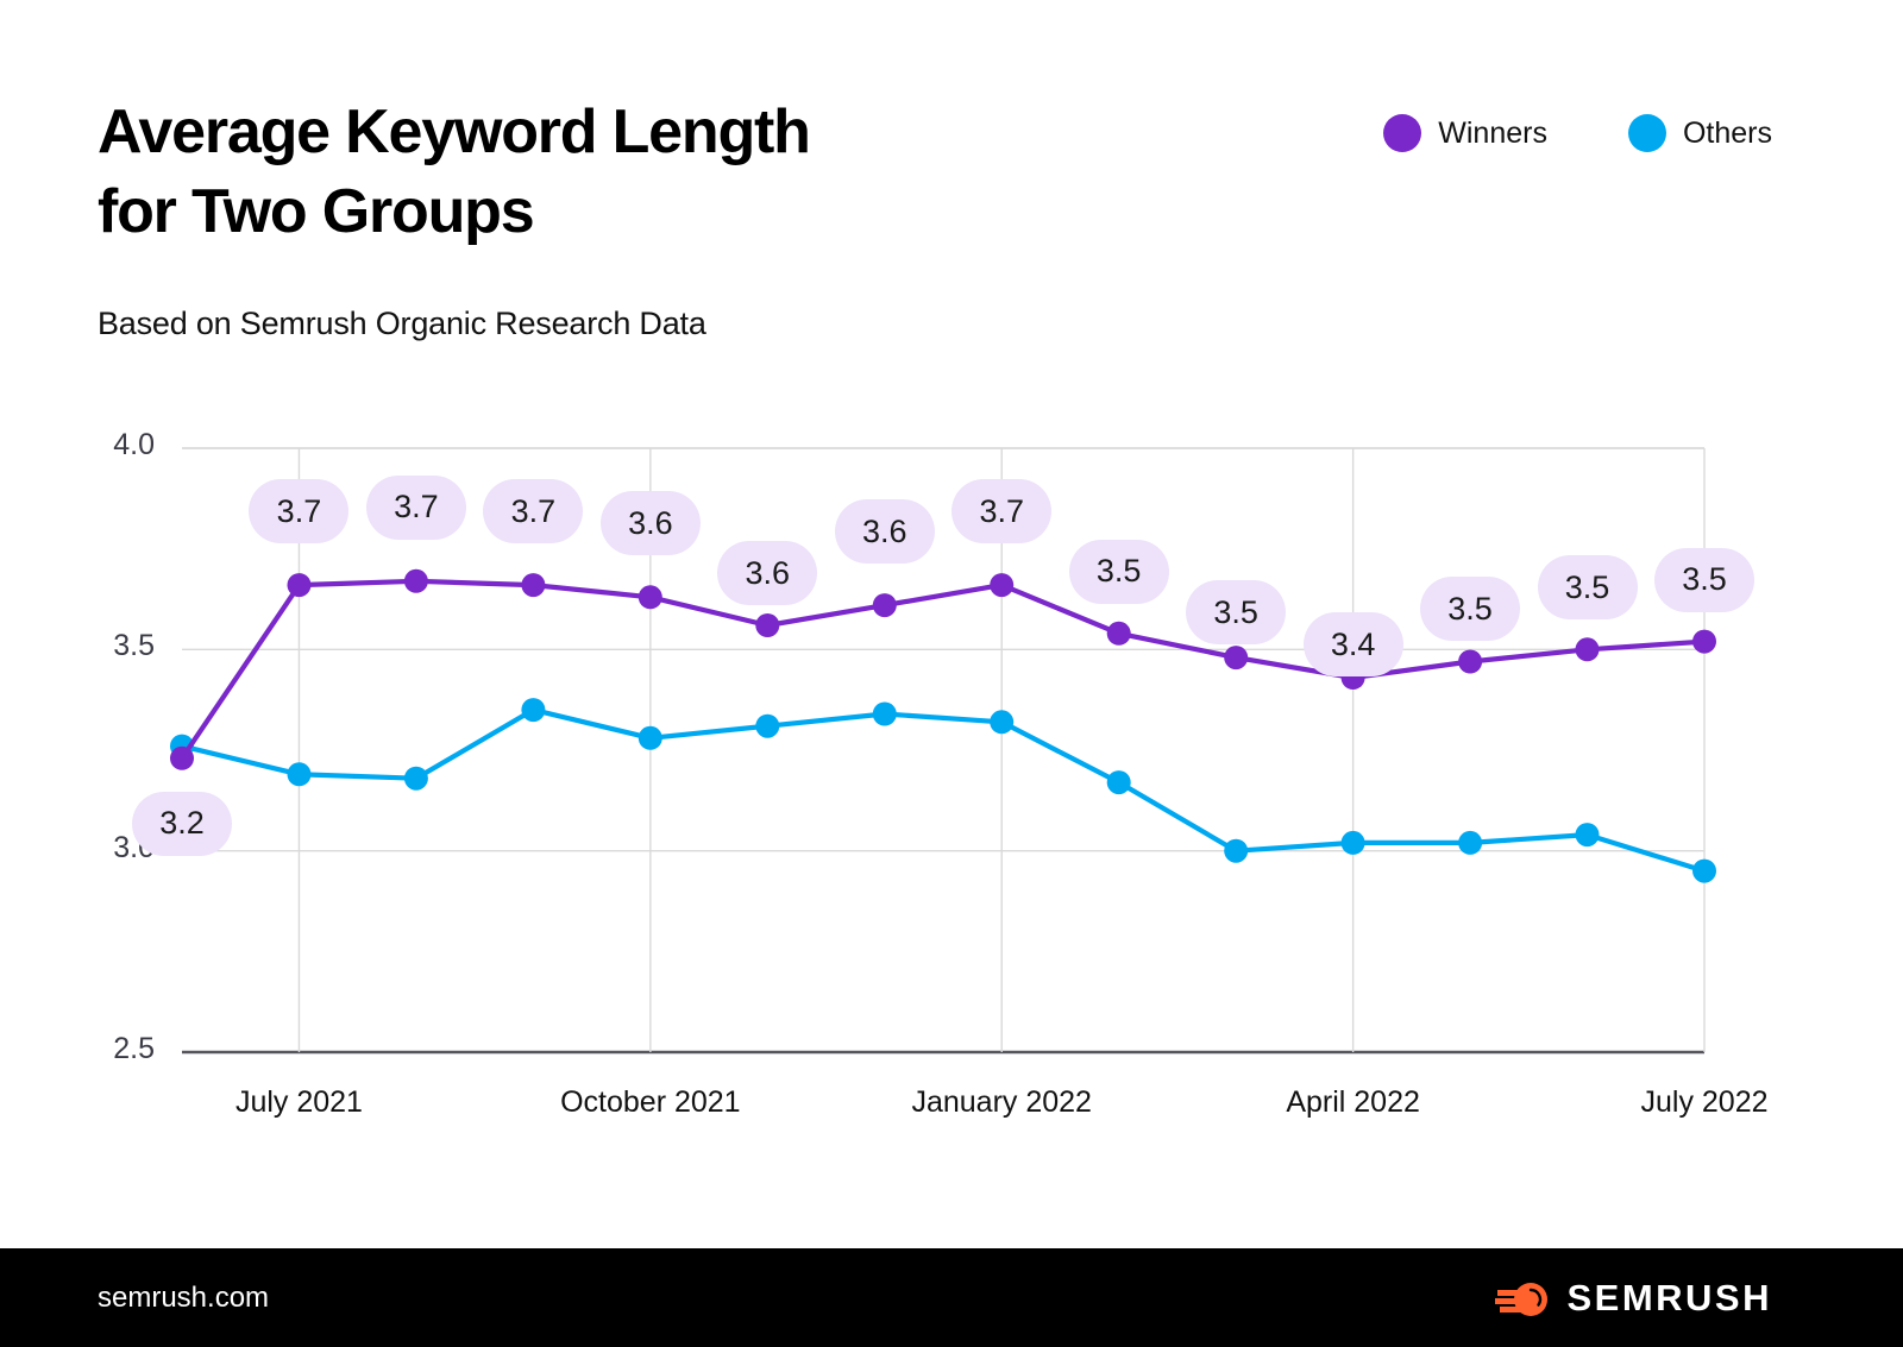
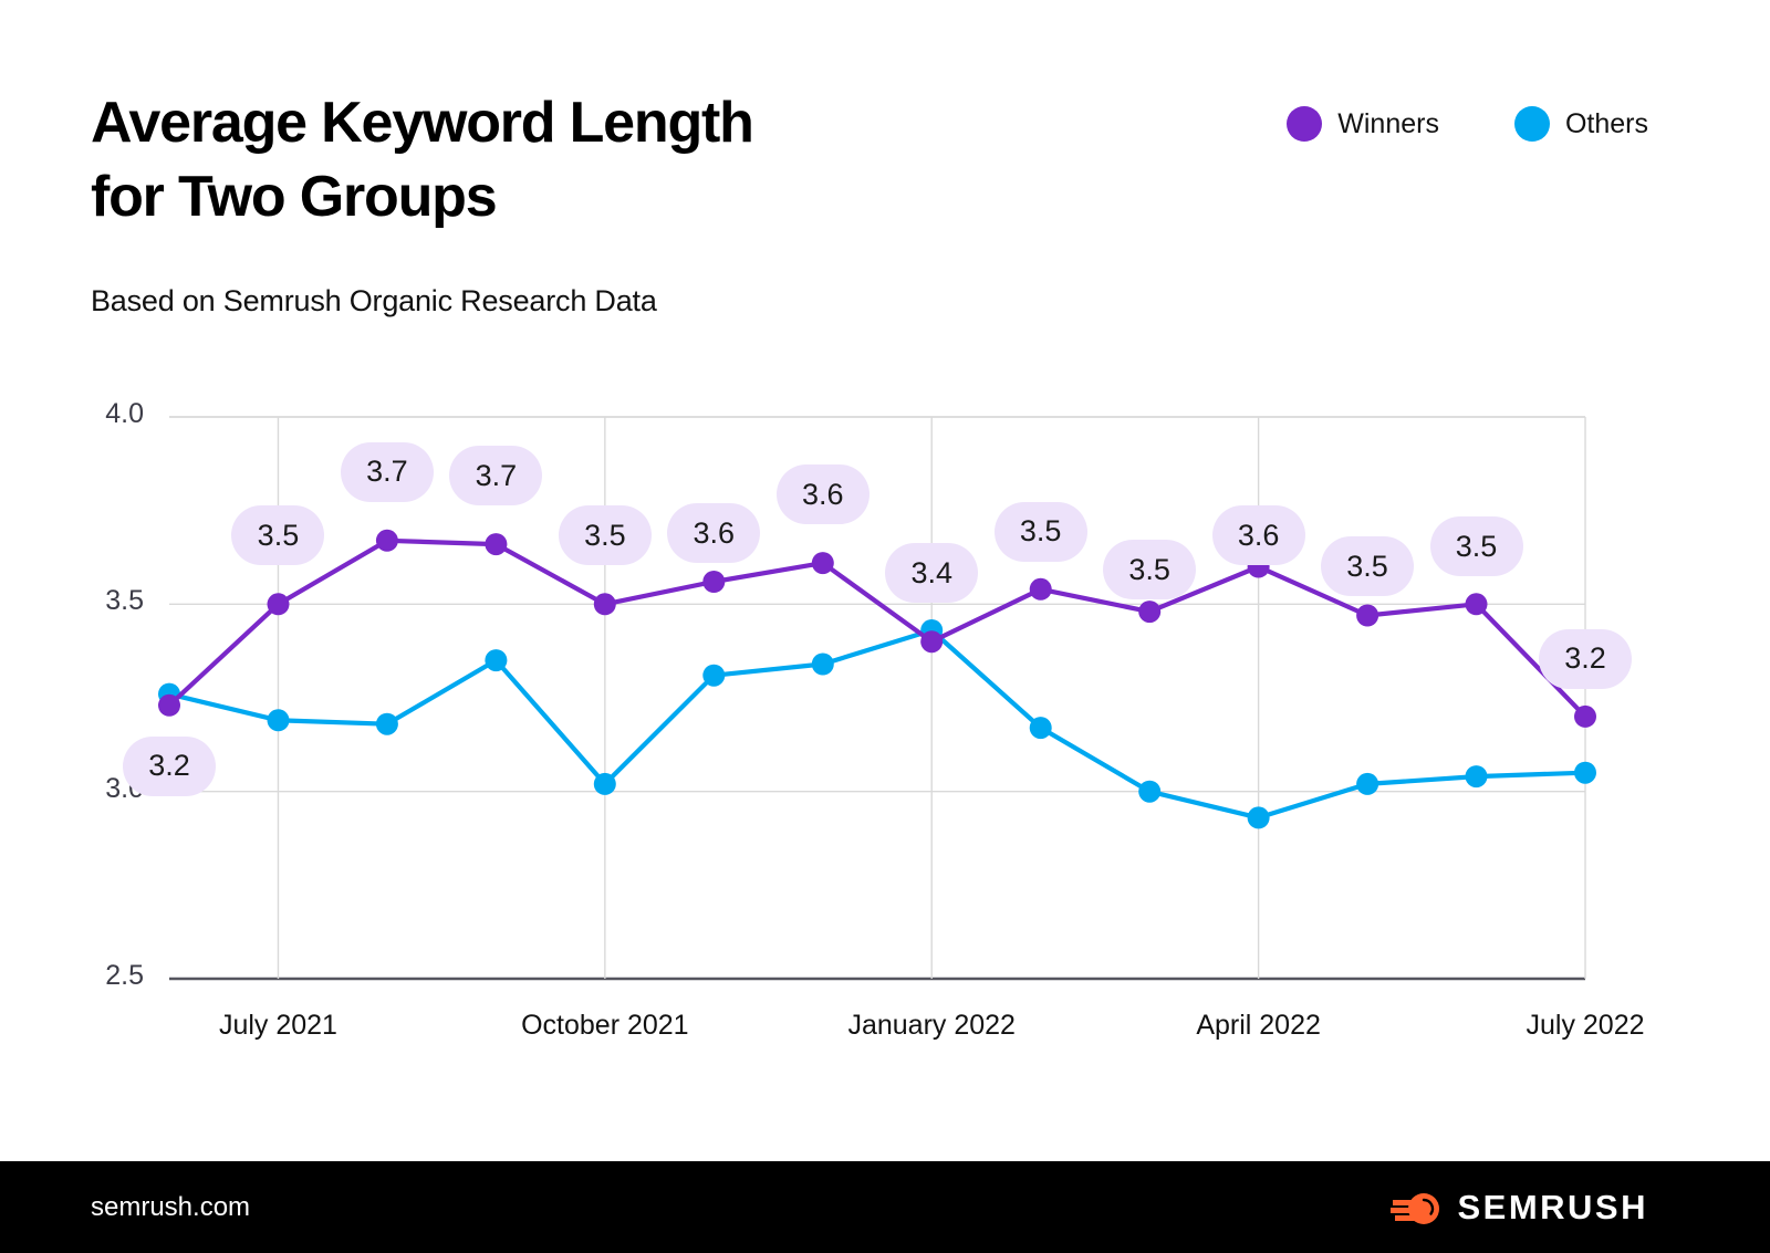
Winners/July 2021: 3.7 -> 3.5
Winners/October 2021: 3.6 -> 3.5
Others/October 2021: 3.28 -> 3.02
Winners/January 2022: 3.7 -> 3.4
Others/January 2022: 3.32 -> 3.43
Winners/April 2022: 3.4 -> 3.6
Others/April 2022: 3.02 -> 2.93
Winners/July 2022: 3.5 -> 3.2
Others/July 2022: 2.95 -> 3.05
